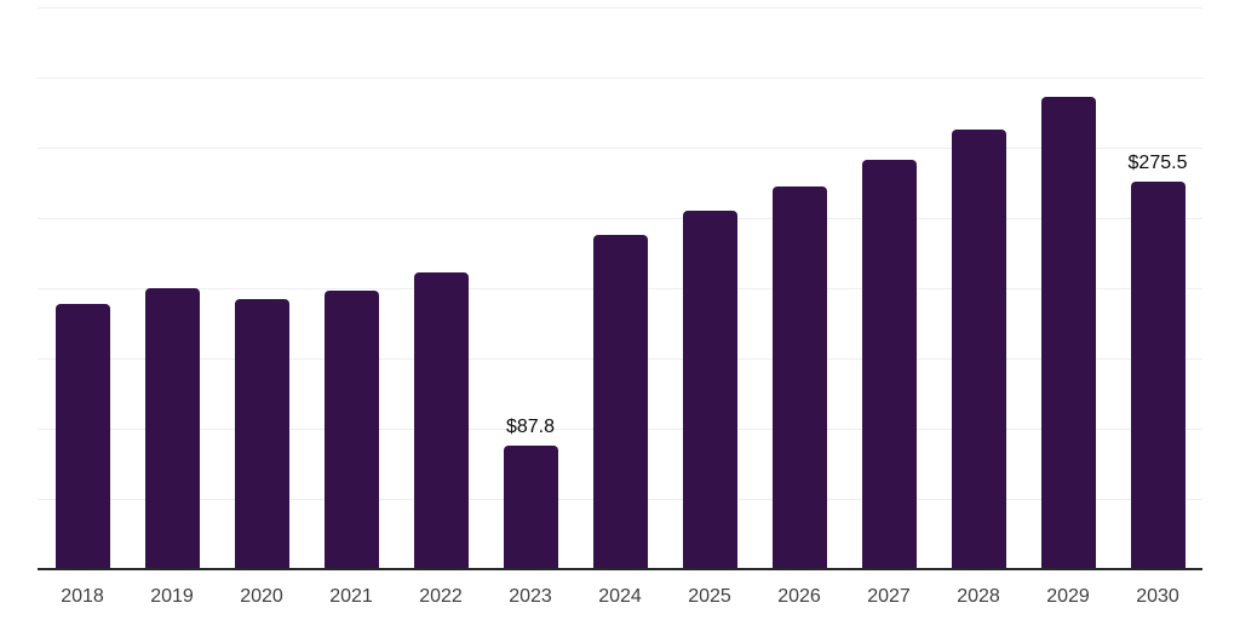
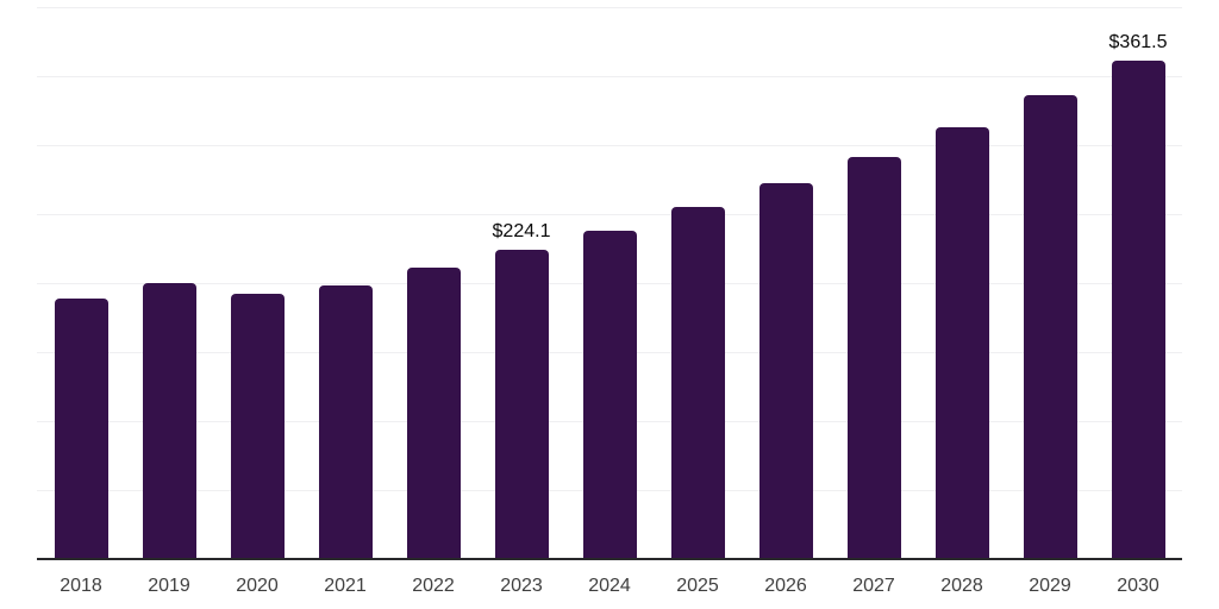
2023: $87.8 -> $224.1
2030: $275.5 -> $361.5
